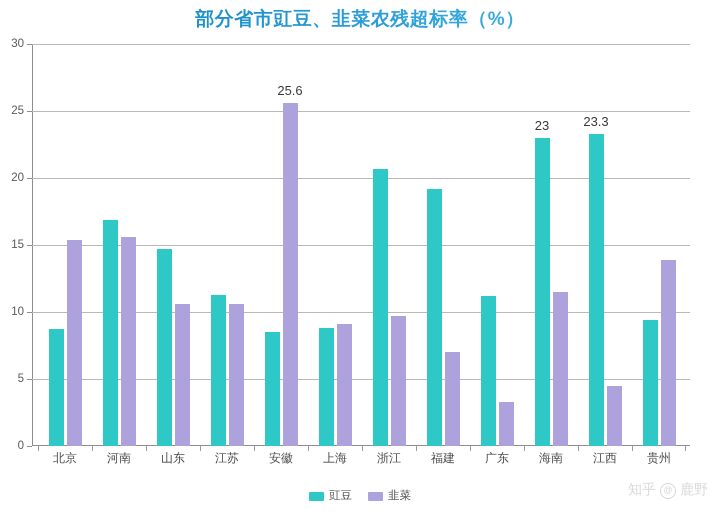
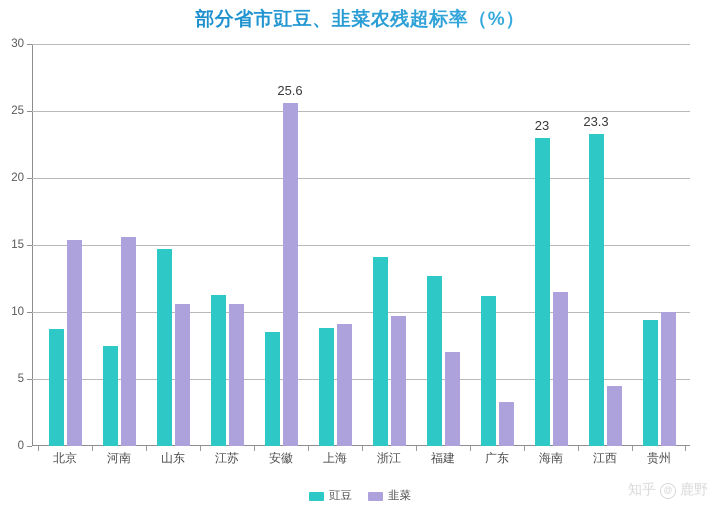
豇豆/河南: 16.9 -> 7.5
豇豆/浙江: 20.7 -> 14.1
豇豆/福建: 19.2 -> 12.7
韭菜/贵州: 13.9 -> 10.0
